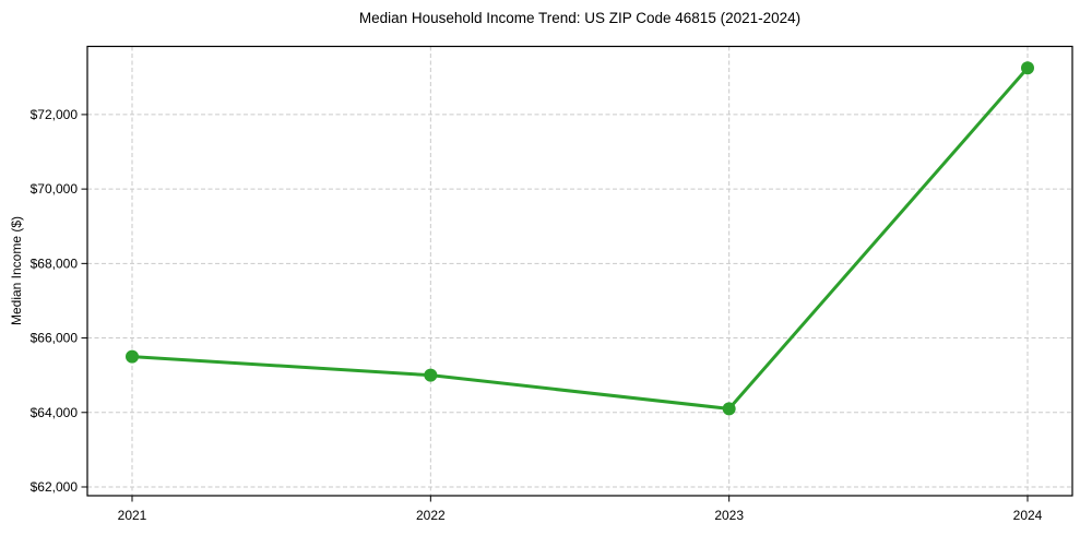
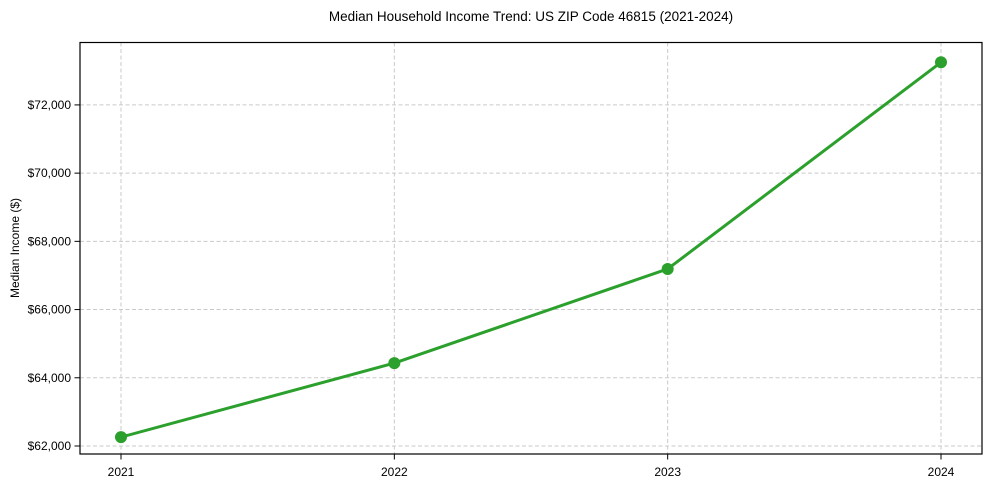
2021: $65500 -> $62300
2022: $65000 -> $64400
2023: $64100 -> $67200
